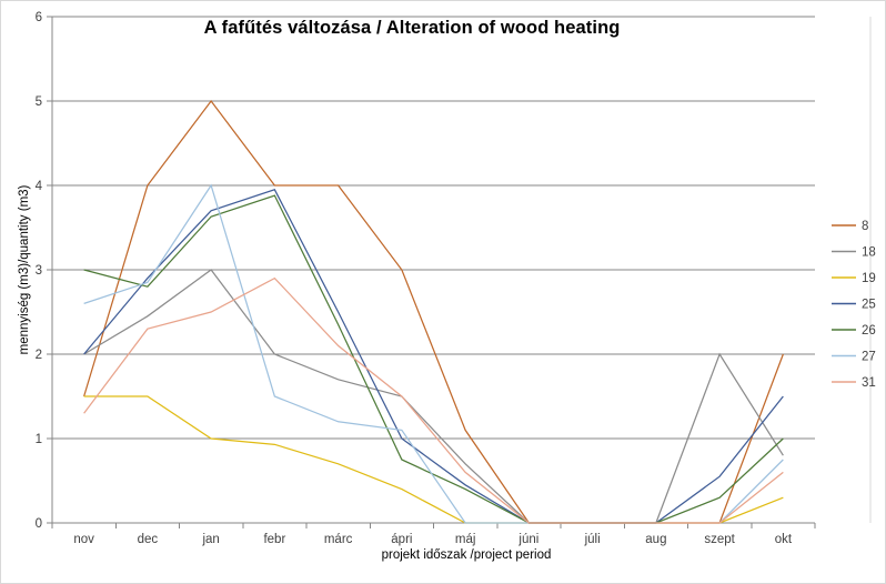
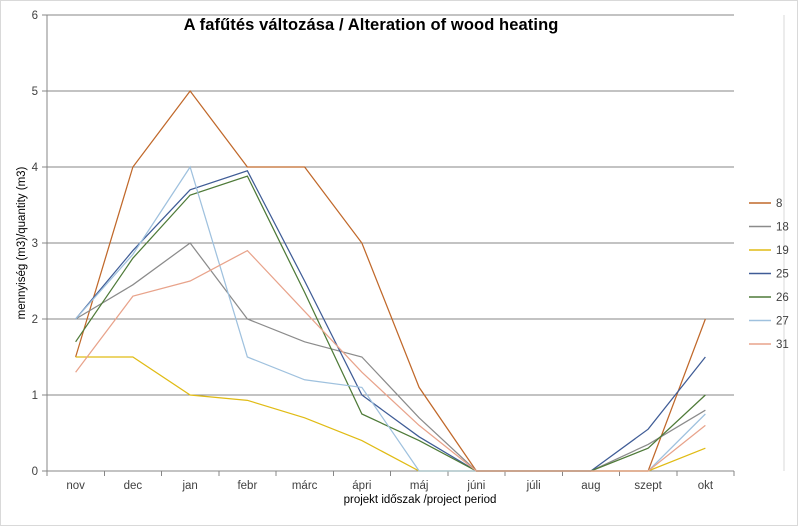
26/nov: 3.0 -> 1.7
27/nov: 2.6 -> 2.0
31/ápri: 1.5 -> 1.3
18/szept: 2.0 -> 0.3
